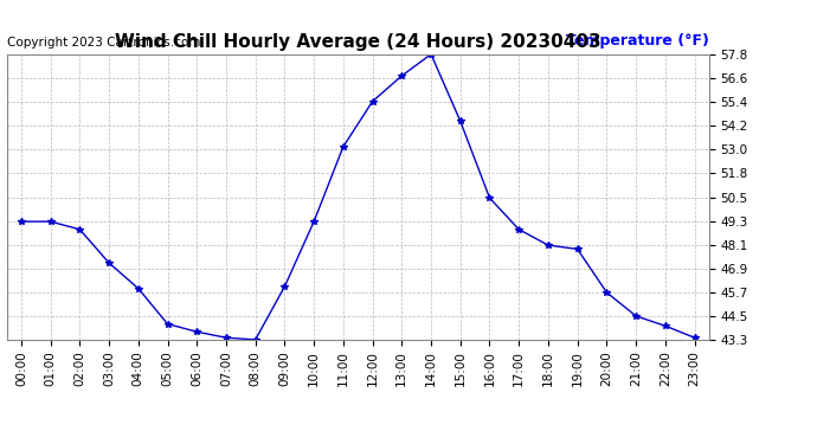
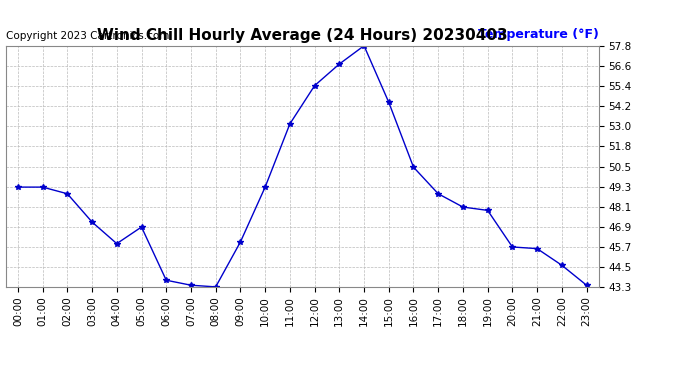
05:00: 44.1 -> 46.9
21:00: 44.5 -> 45.6
22:00: 44.0 -> 44.6
